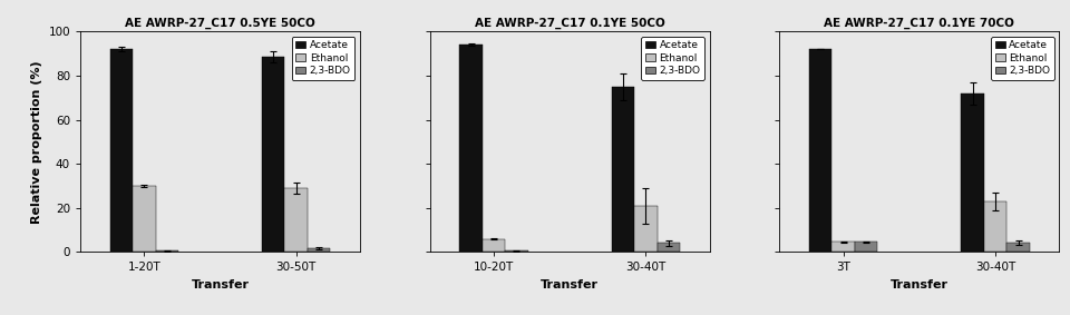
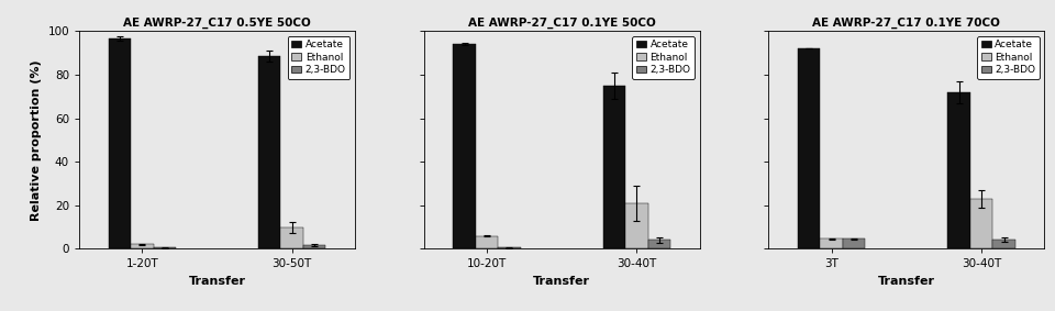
AE AWRP-27_C17 0.5YE 50CO/Acetate/1-20T: 92 -> 96
AE AWRP-27_C17 0.5YE 50CO/Ethanol/1-20T: 30 -> 2
AE AWRP-27_C17 0.5YE 50CO/Ethanol/30-50T: 29 -> 10
